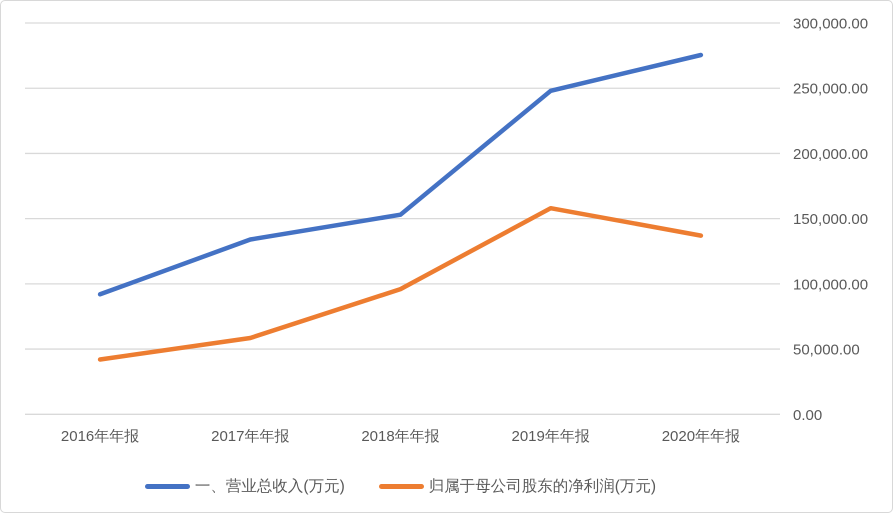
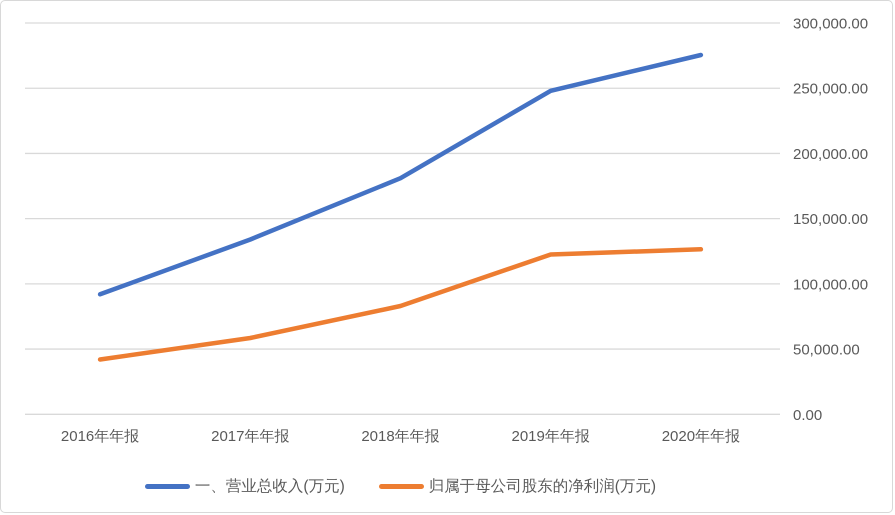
一、营业总收入(万元)/2018年年报: 153000 -> 181000
归属于母公司股东的净利润(万元)/2018年年报: 96000 -> 83000
归属于母公司股东的净利润(万元)/2019年年报: 158000 -> 122000
归属于母公司股东的净利润(万元)/2020年年报: 137000 -> 126000
